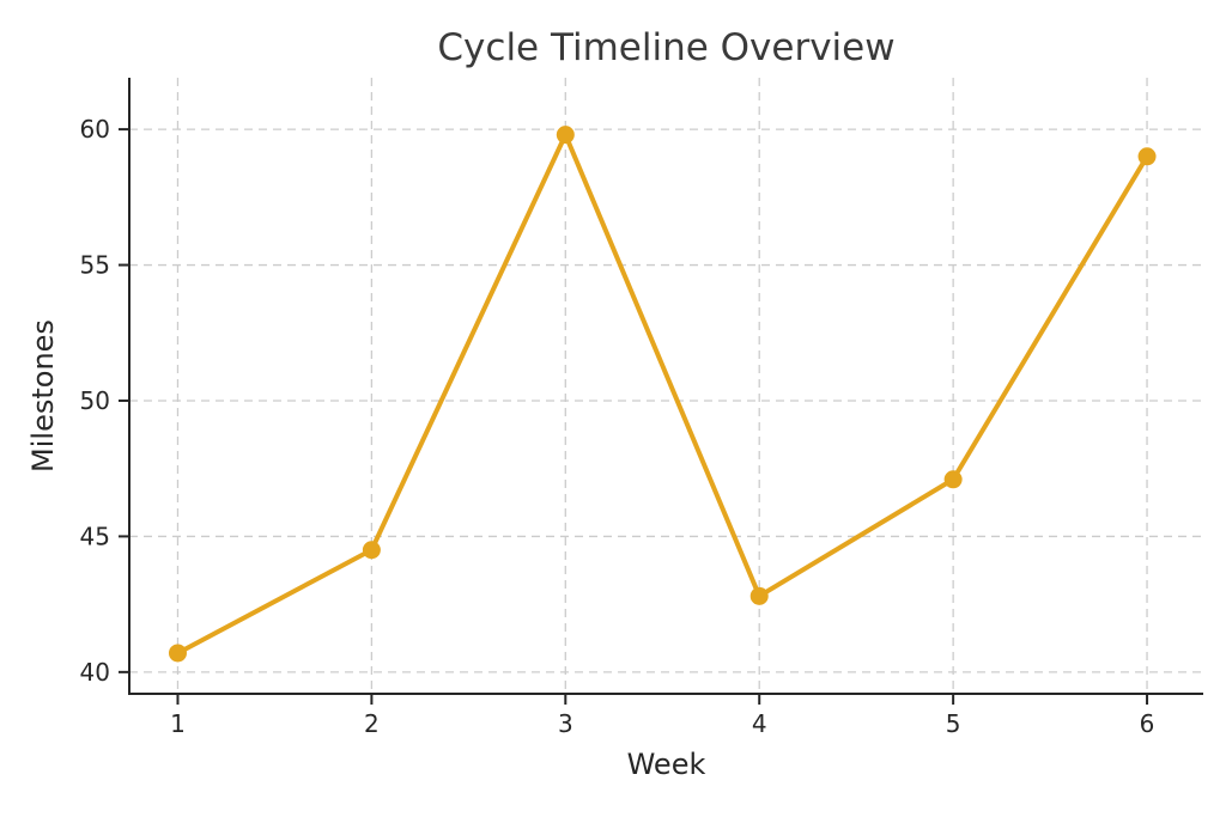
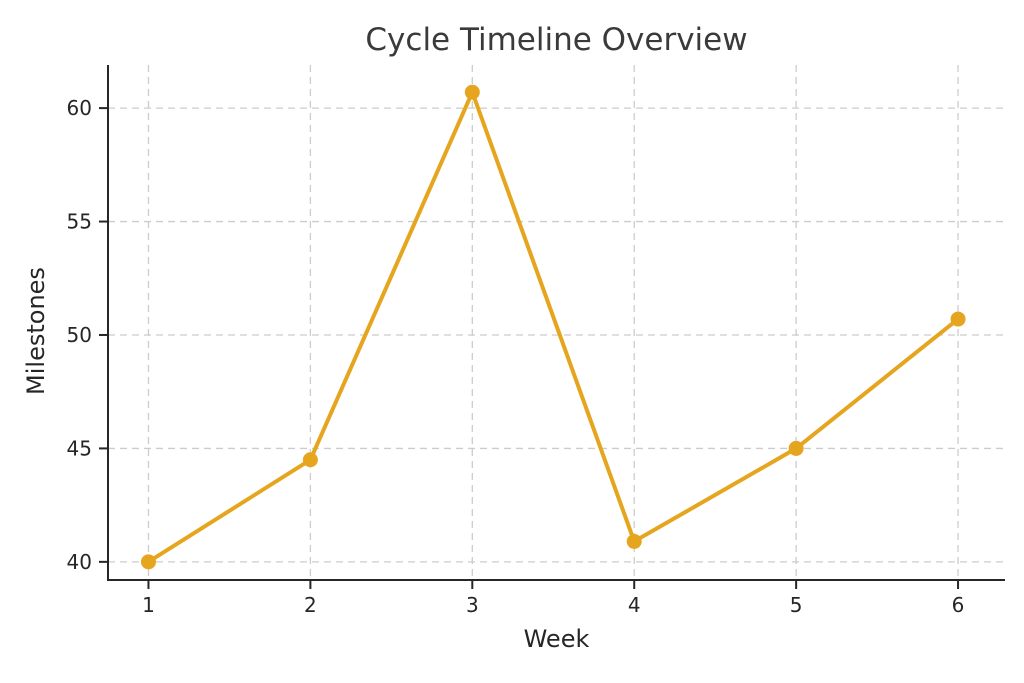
1: 40.7 -> 40.0
3: 59.8 -> 60.7
4: 42.8 -> 40.9
5: 47.1 -> 45.0
6: 59.0 -> 50.7
